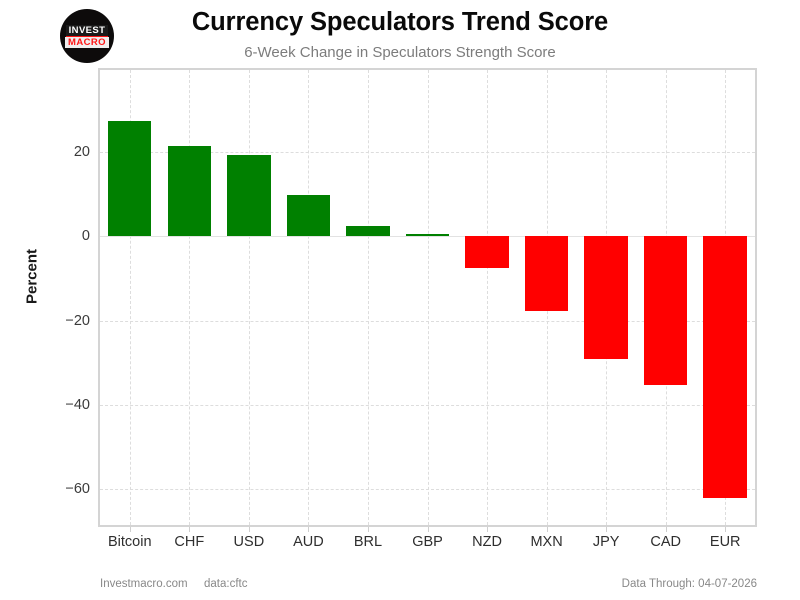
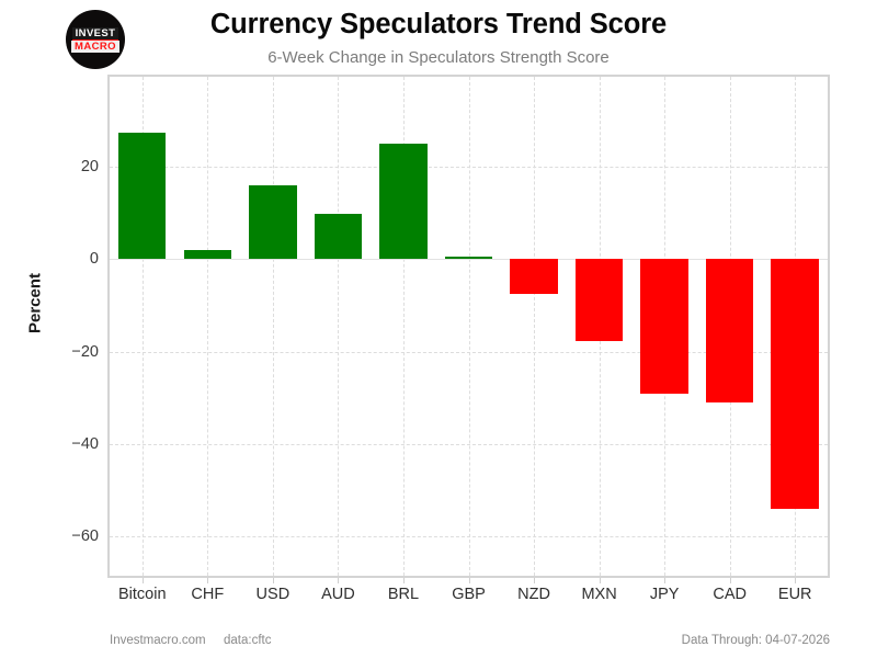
CHF: 21 -> 2
USD: 19 -> 16
BRL: 2 -> 25
CAD: -35 -> -31
EUR: -62 -> -54
